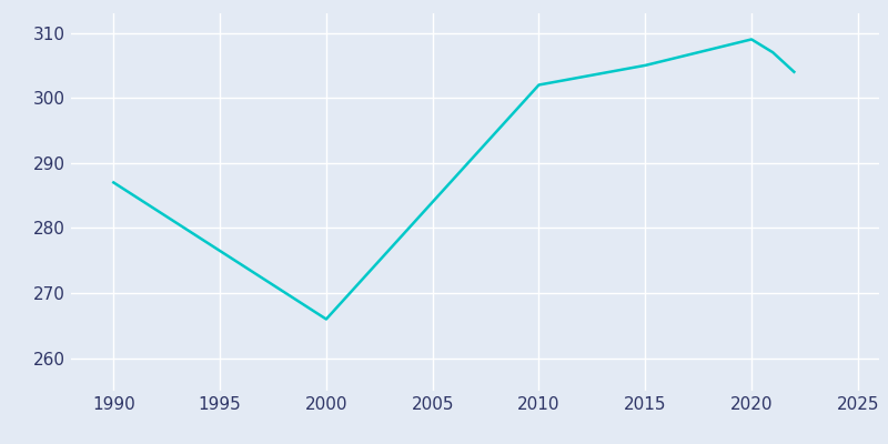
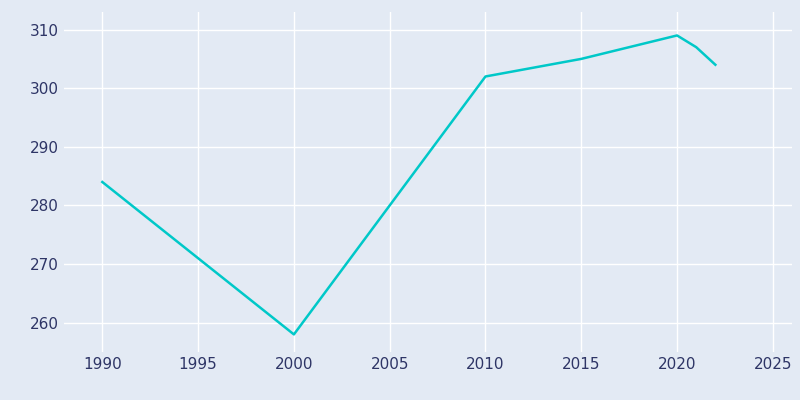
1990: 287 -> 284
2000: 266 -> 258
